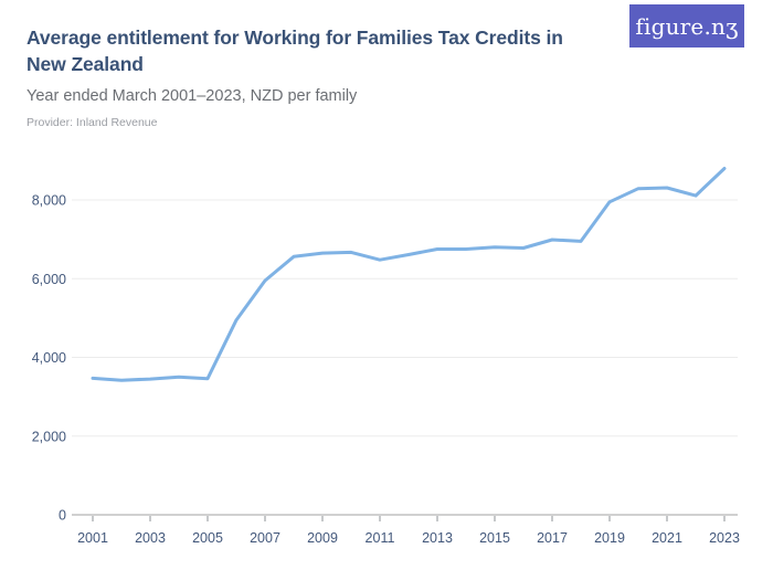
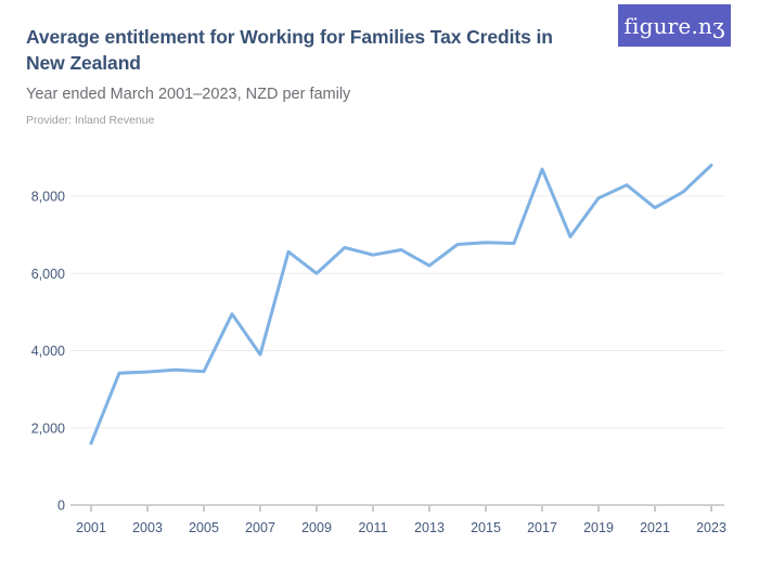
2001: 3500 -> 1600
2007: 6000 -> 3900
2009: 6600 -> 6000
2013: 6800 -> 6200
2017: 7000 -> 8700
2021: 8300 -> 7700
